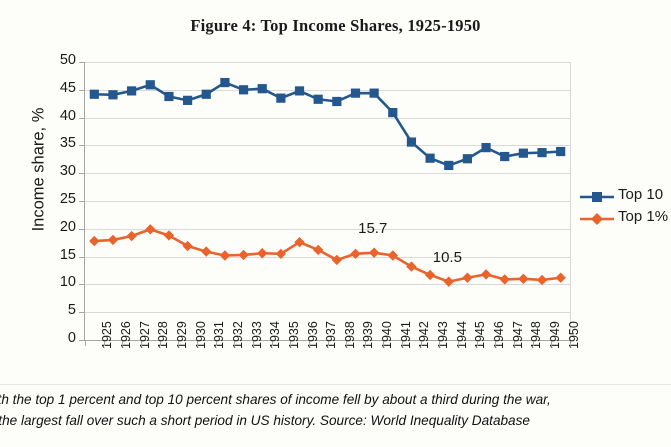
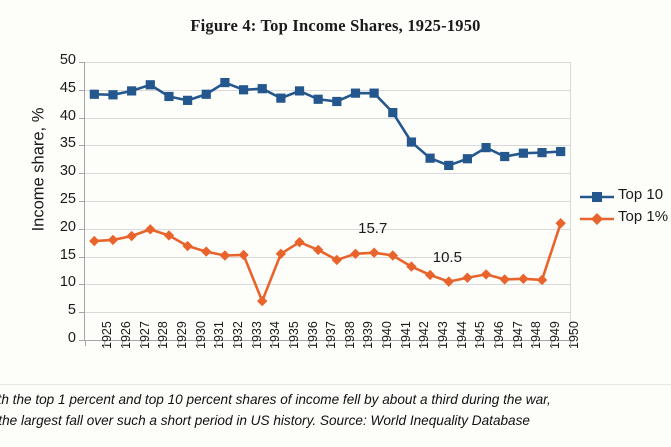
Top 1%/1934: 16 -> 7
Top 1%/1950: 11 -> 21
